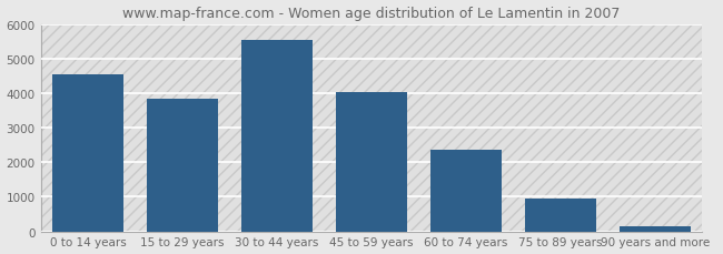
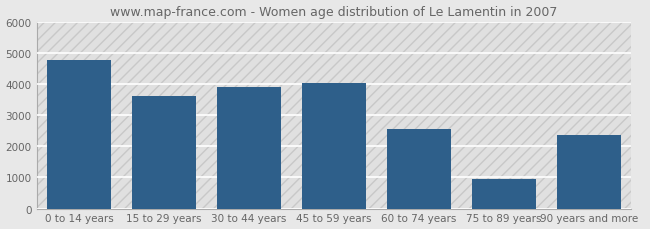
0 to 14 years: 4530 -> 4750
15 to 29 years: 3830 -> 3600
30 to 44 years: 5530 -> 3900
60 to 74 years: 2360 -> 2550
90 years and more: 160 -> 2350
